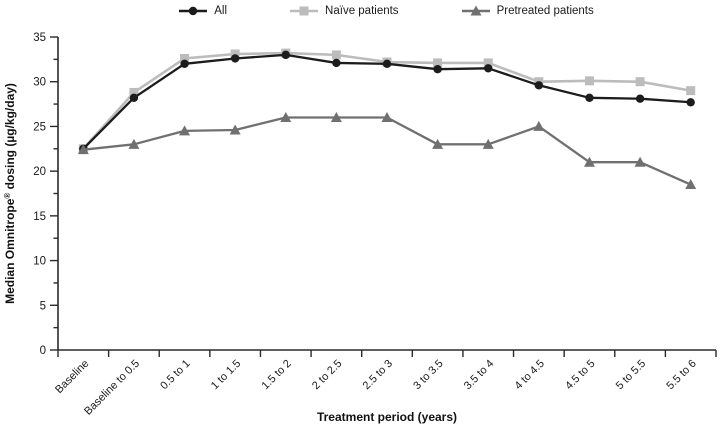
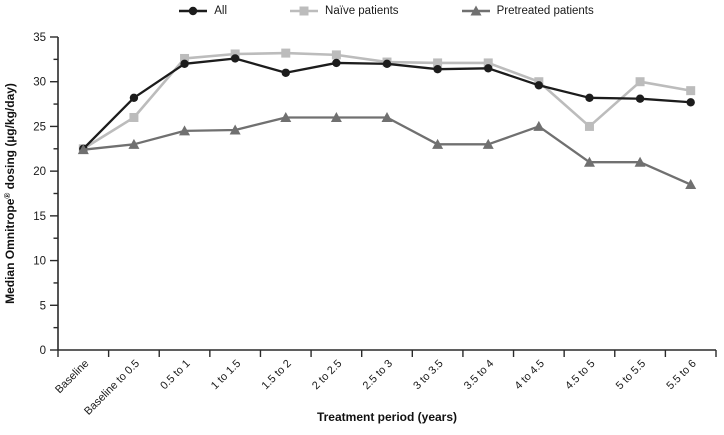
Naïve patients/Baseline to 0.5: 29 -> 26
All/1.5 to 2: 33 -> 31
Naïve patients/4.5 to 5: 30 -> 25
